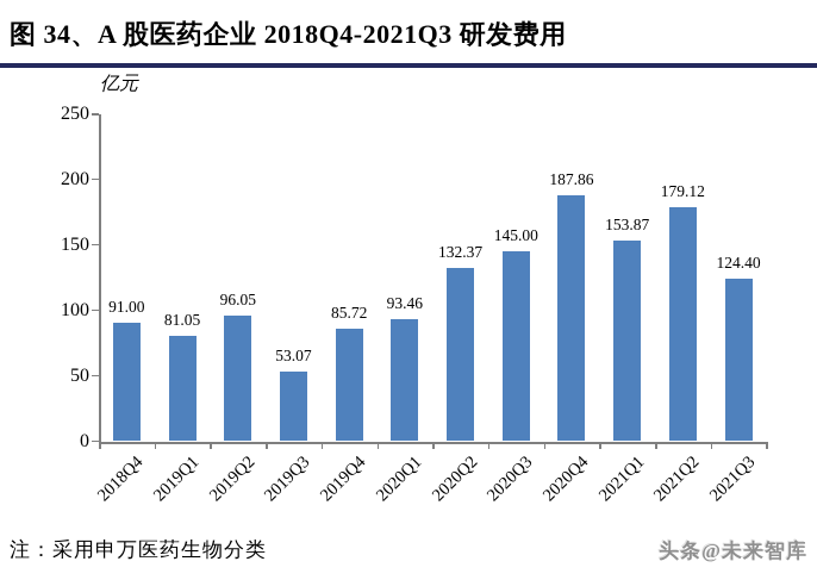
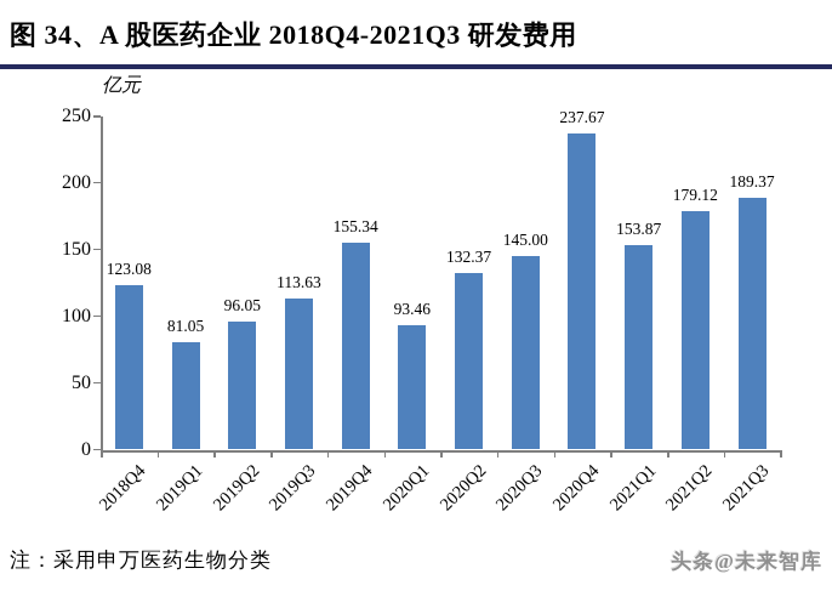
2018Q4: 91.00 -> 123.08
2019Q3: 53.07 -> 113.63
2019Q4: 85.72 -> 155.34
2020Q4: 187.86 -> 237.67
2021Q3: 124.40 -> 189.37
